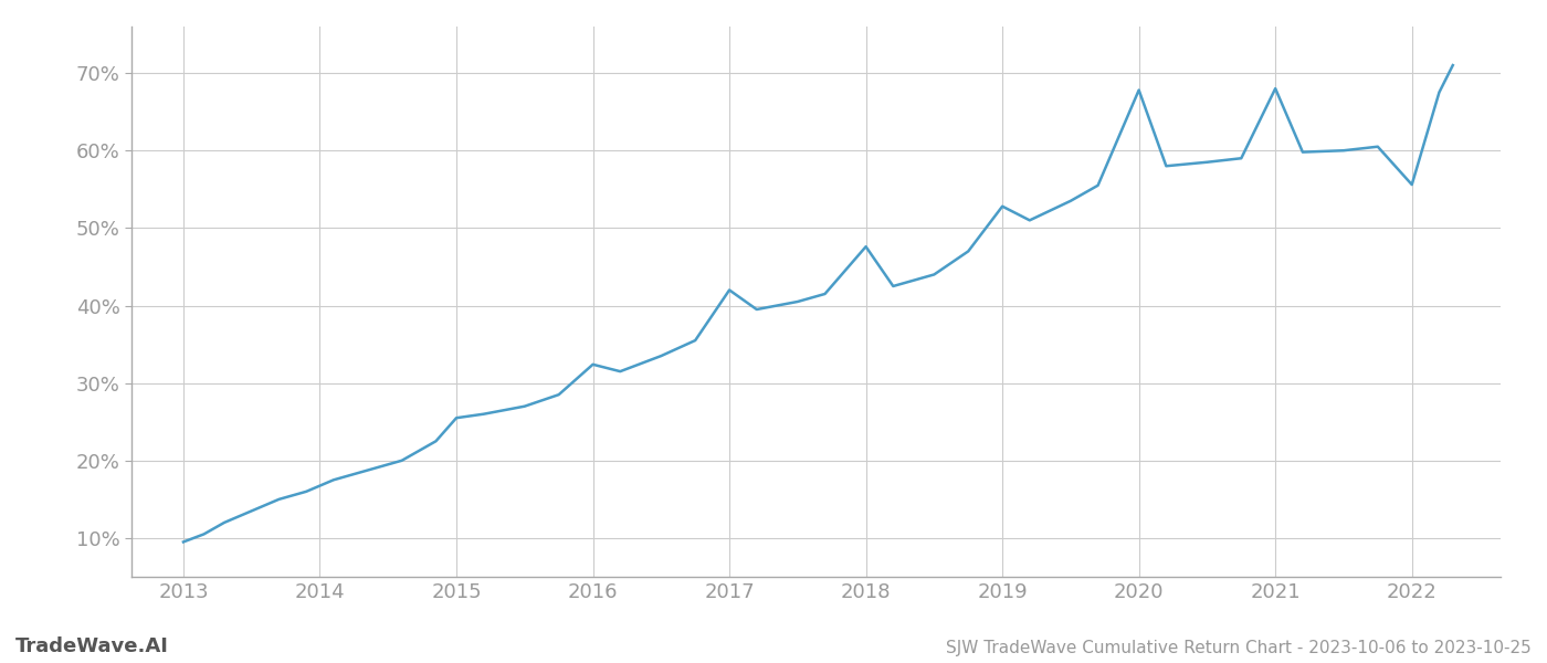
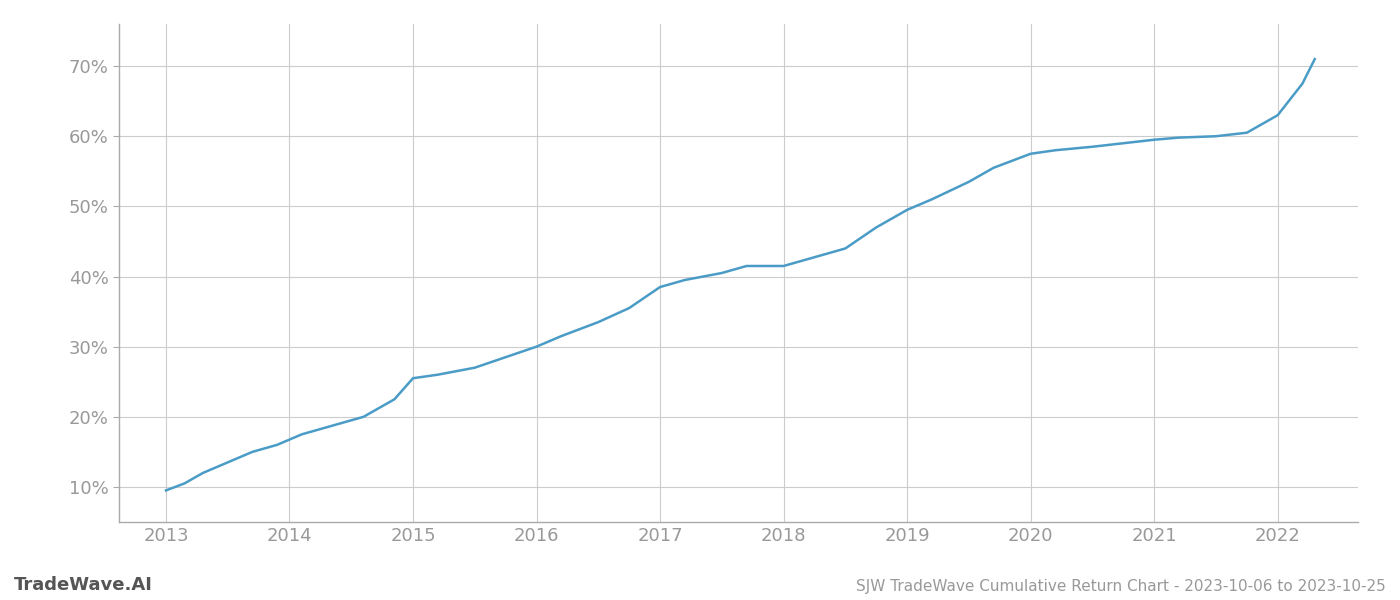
2016: 32.4% -> 30.0%
2017: 42.0% -> 38.5%
2018: 47.6% -> 41.5%
2019: 52.8% -> 49.5%
2020: 67.8% -> 57.5%
2021: 68.0% -> 59.5%
2022: 55.6% -> 63.0%
